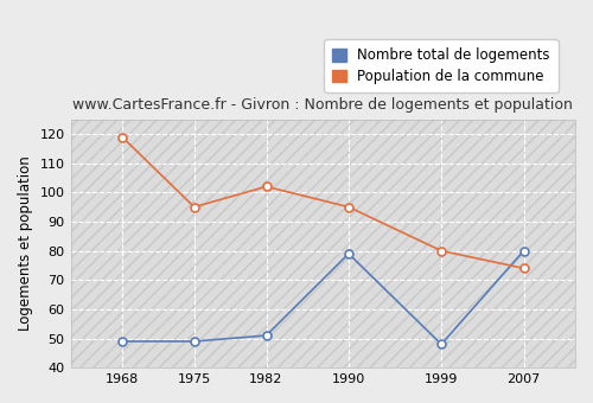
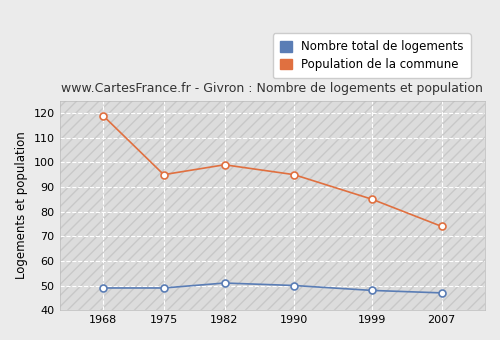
Population de la commune/1982: 102 -> 99
Nombre total de logements/1990: 79 -> 50
Population de la commune/1999: 80 -> 85
Nombre total de logements/2007: 80 -> 47
